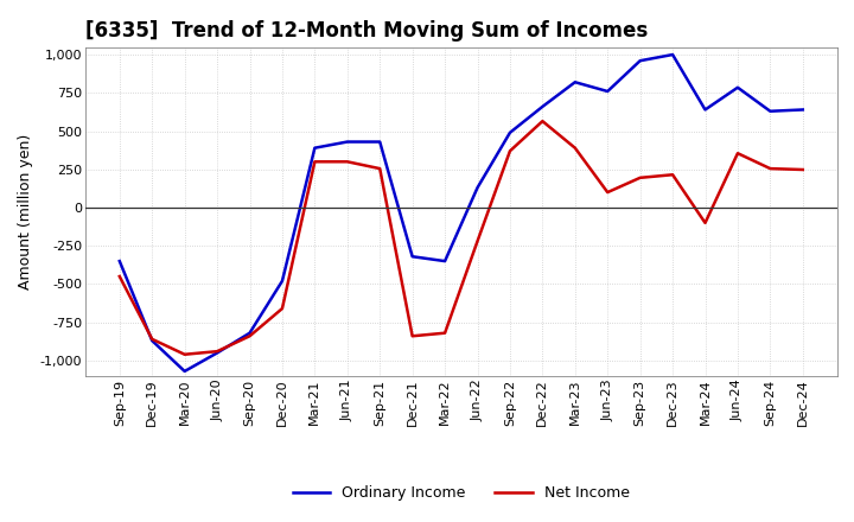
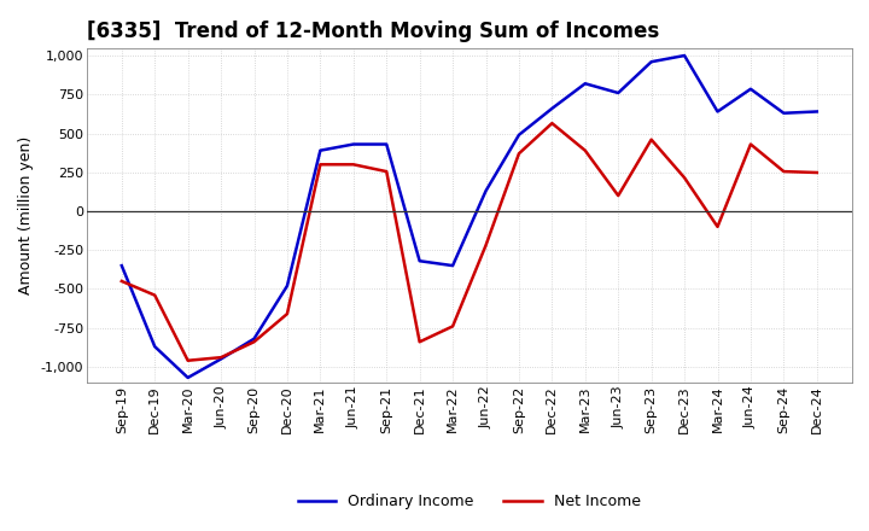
Net Income/Dec-19: -860 -> -540
Net Income/Mar-22: -820 -> -740
Net Income/Sep-23: 200 -> 460
Net Income/Jun-24: 360 -> 430
